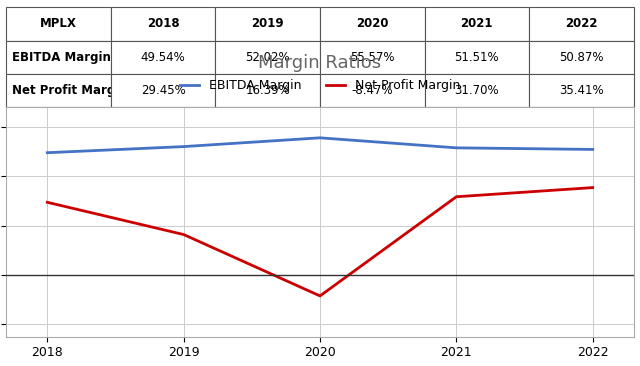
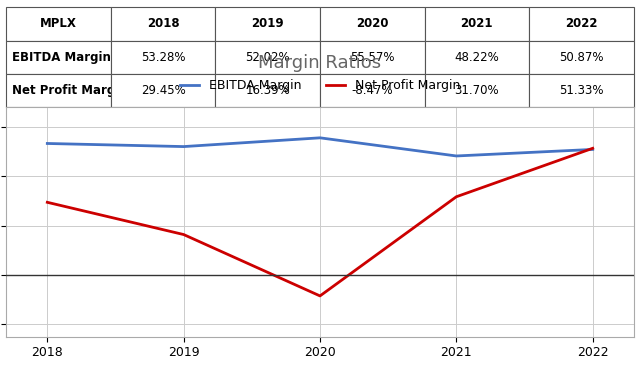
EBITDA Margin/2018: 49.54% -> 53.28%
EBITDA Margin/2021: 51.51% -> 48.22%
Net Profit Margin/2022: 35.41% -> 51.33%
